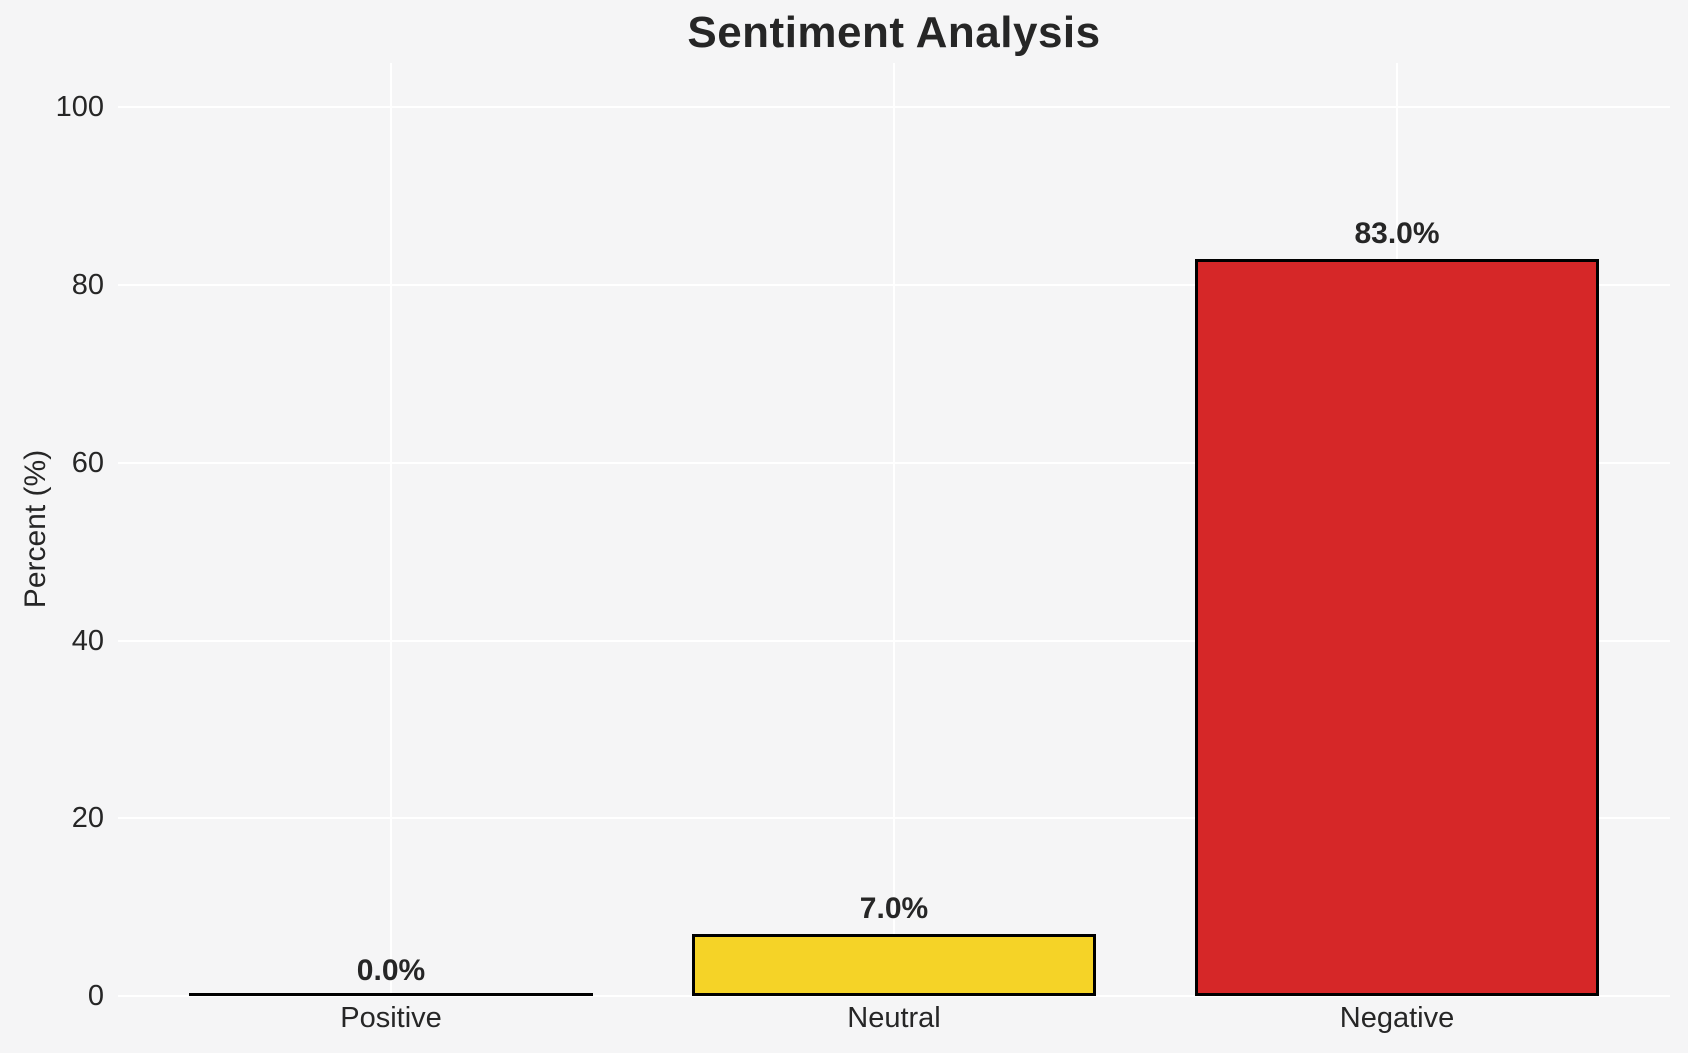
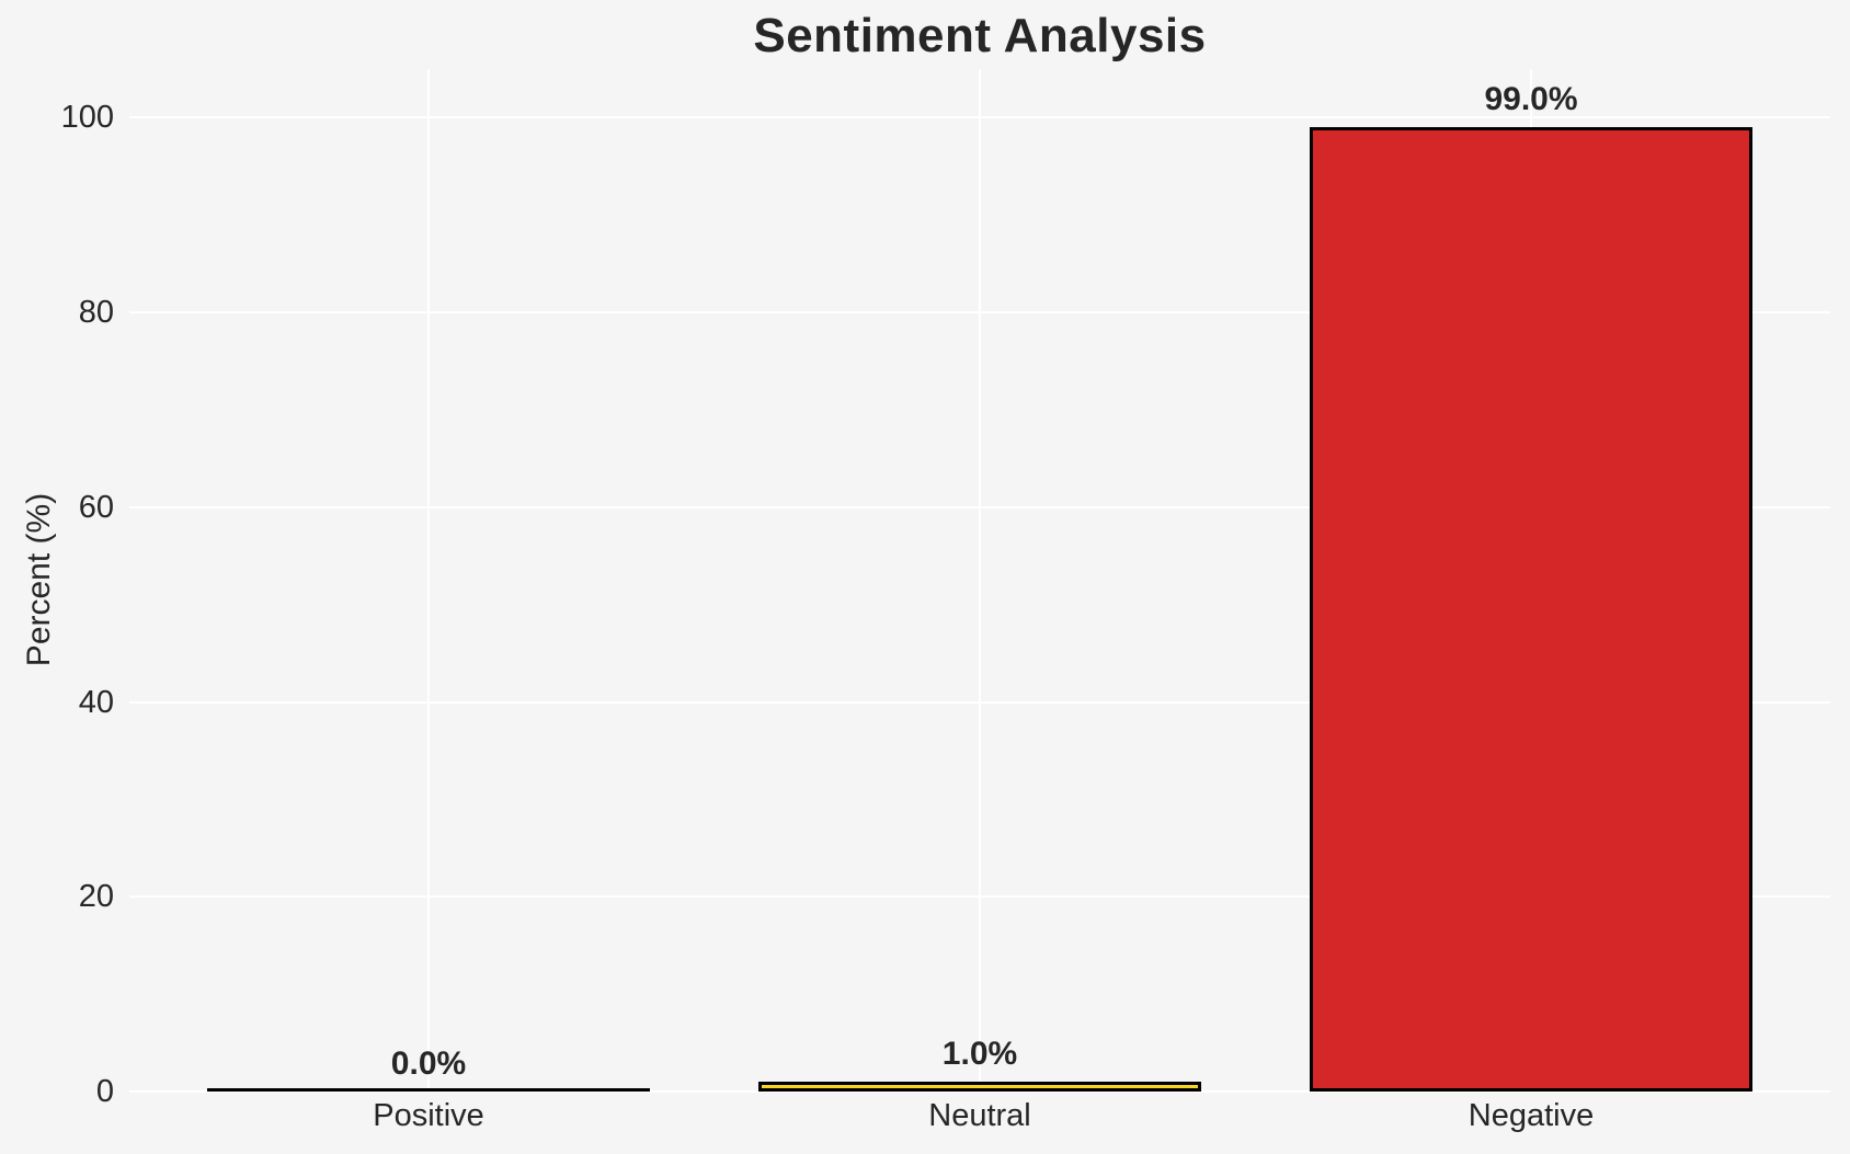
Neutral: 7.0% -> 1.0%
Negative: 83.0% -> 99.0%
